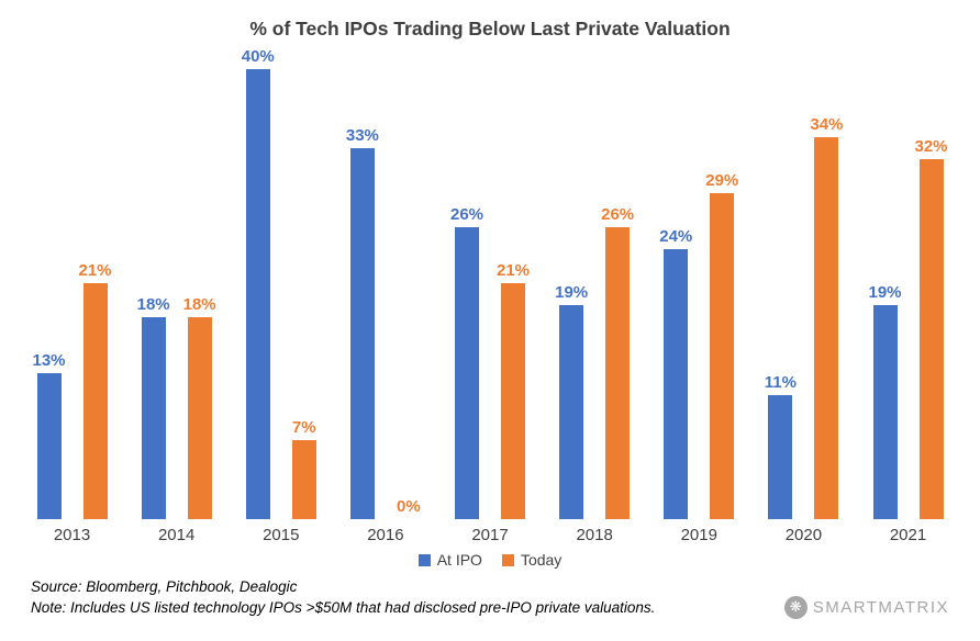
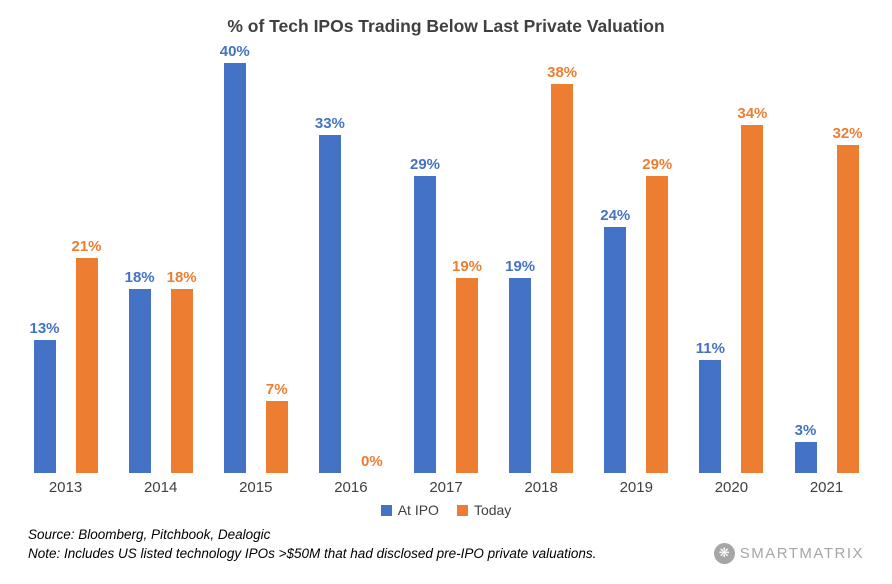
At IPO/2017: 26% -> 29%
Today/2017: 21% -> 19%
Today/2018: 26% -> 38%
At IPO/2021: 19% -> 3%
